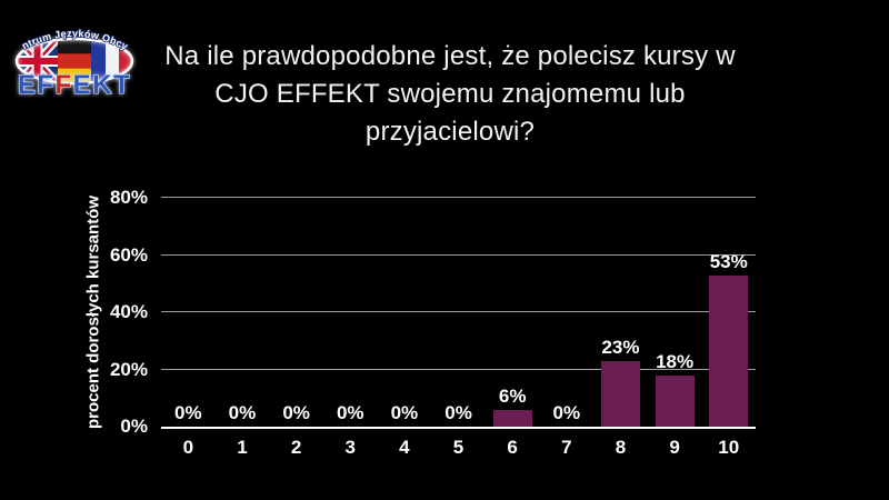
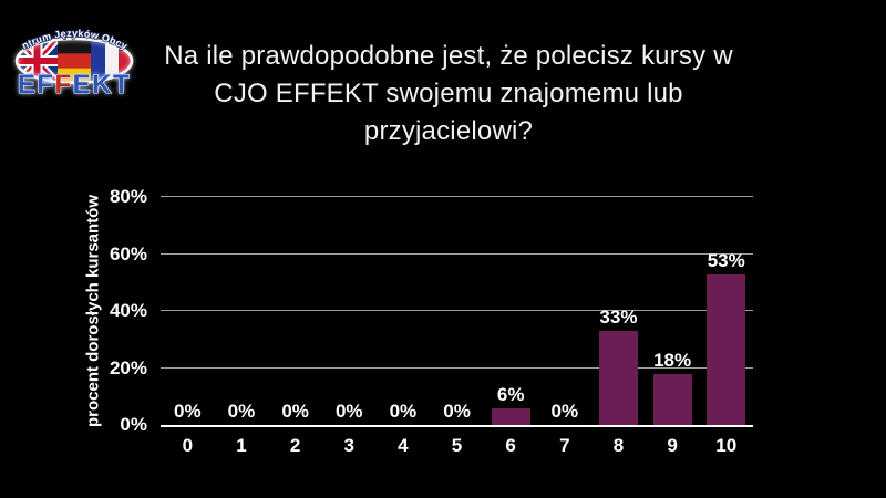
8: 23% -> 33%
